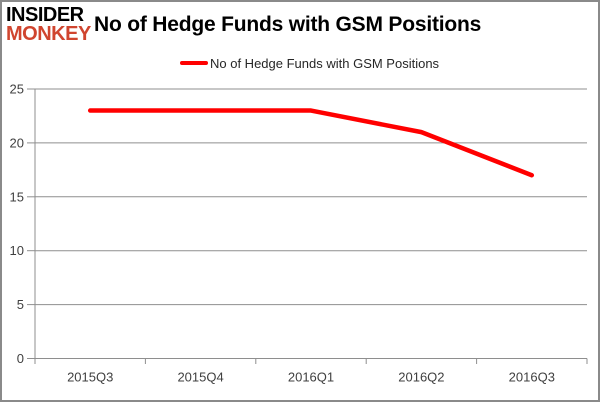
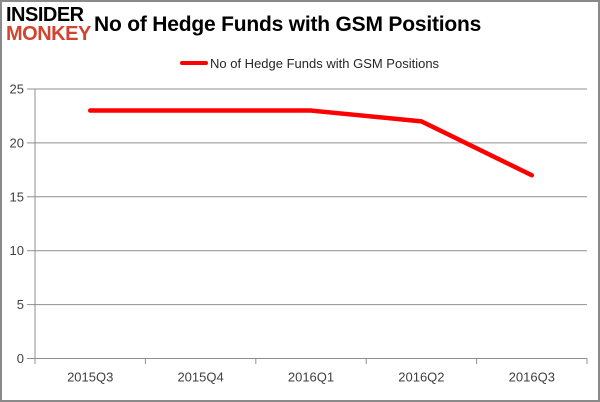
2016Q2: 21 -> 22
